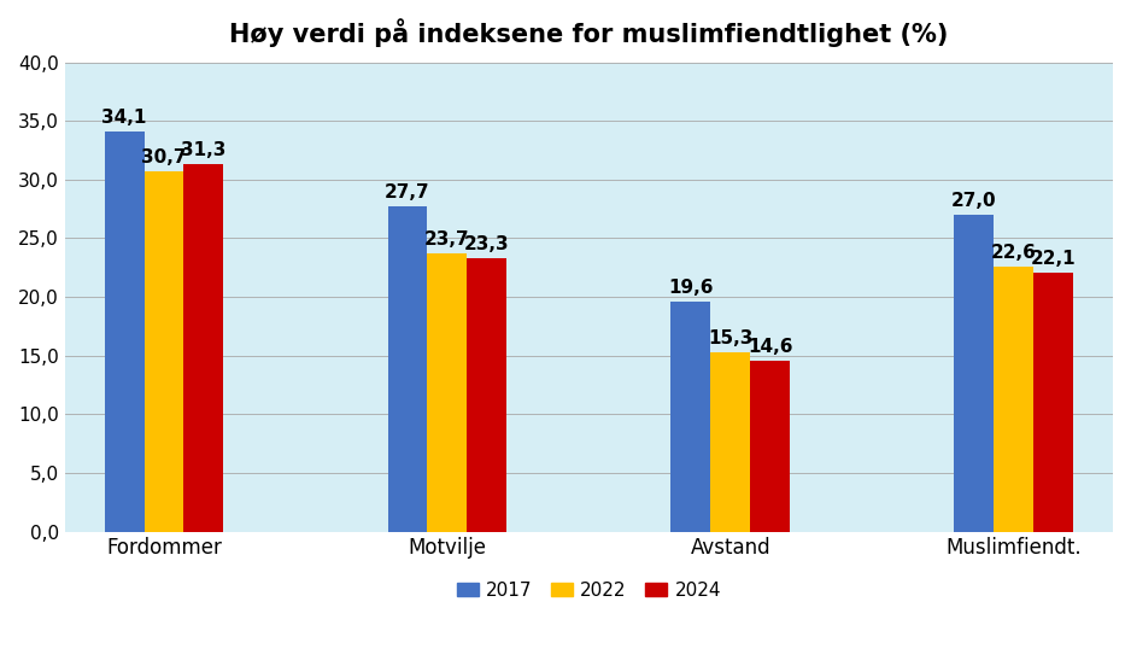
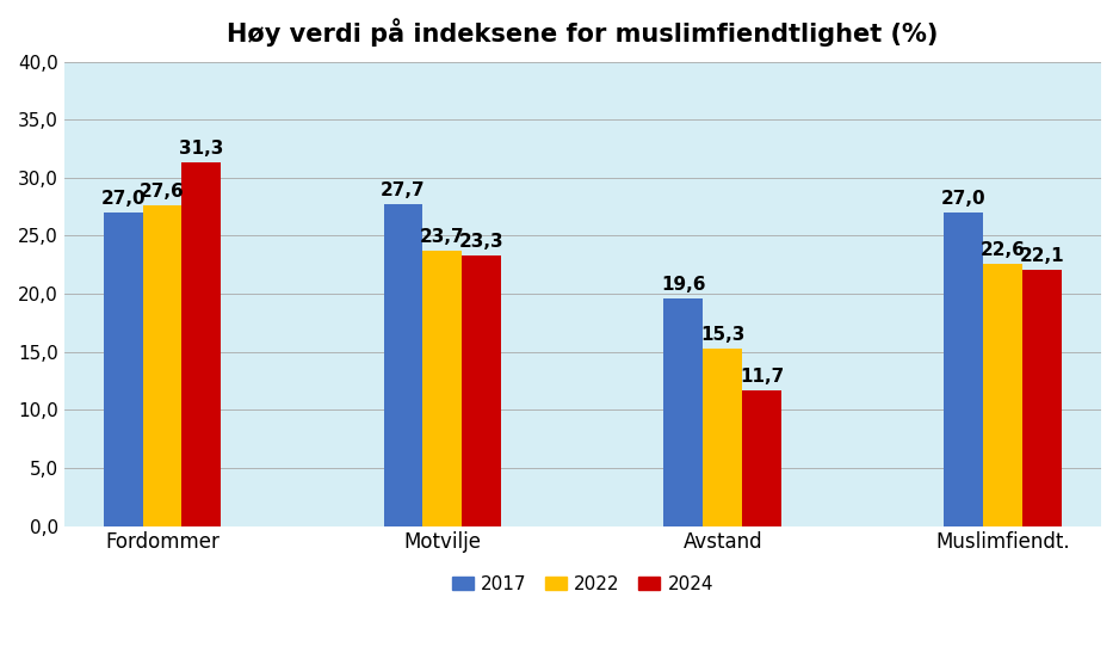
2017/Fordommer: 34,1 -> 27,0
2022/Fordommer: 30,7 -> 27,6
2024/Avstand: 14,6 -> 11,7
